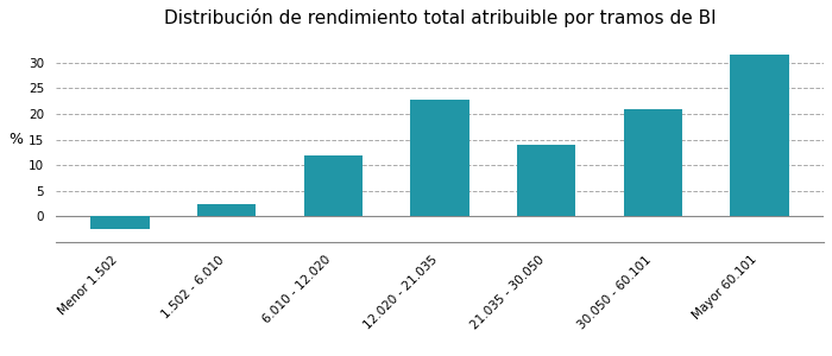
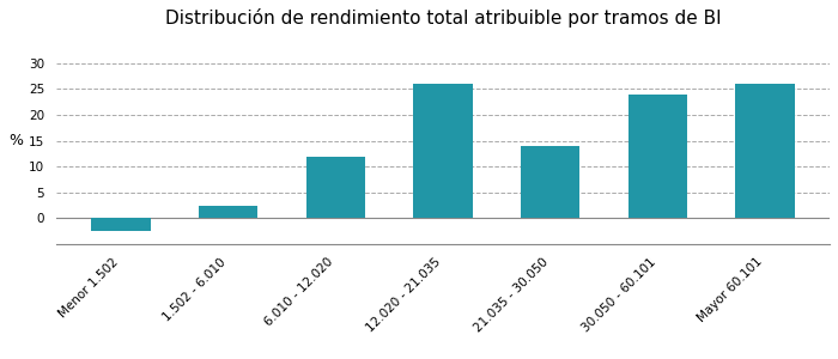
12.020 - 21.035: 22.8 -> 26.0
30.050 - 60.101: 20.8 -> 24.0
Mayor 60.101: 31.5 -> 26.0
